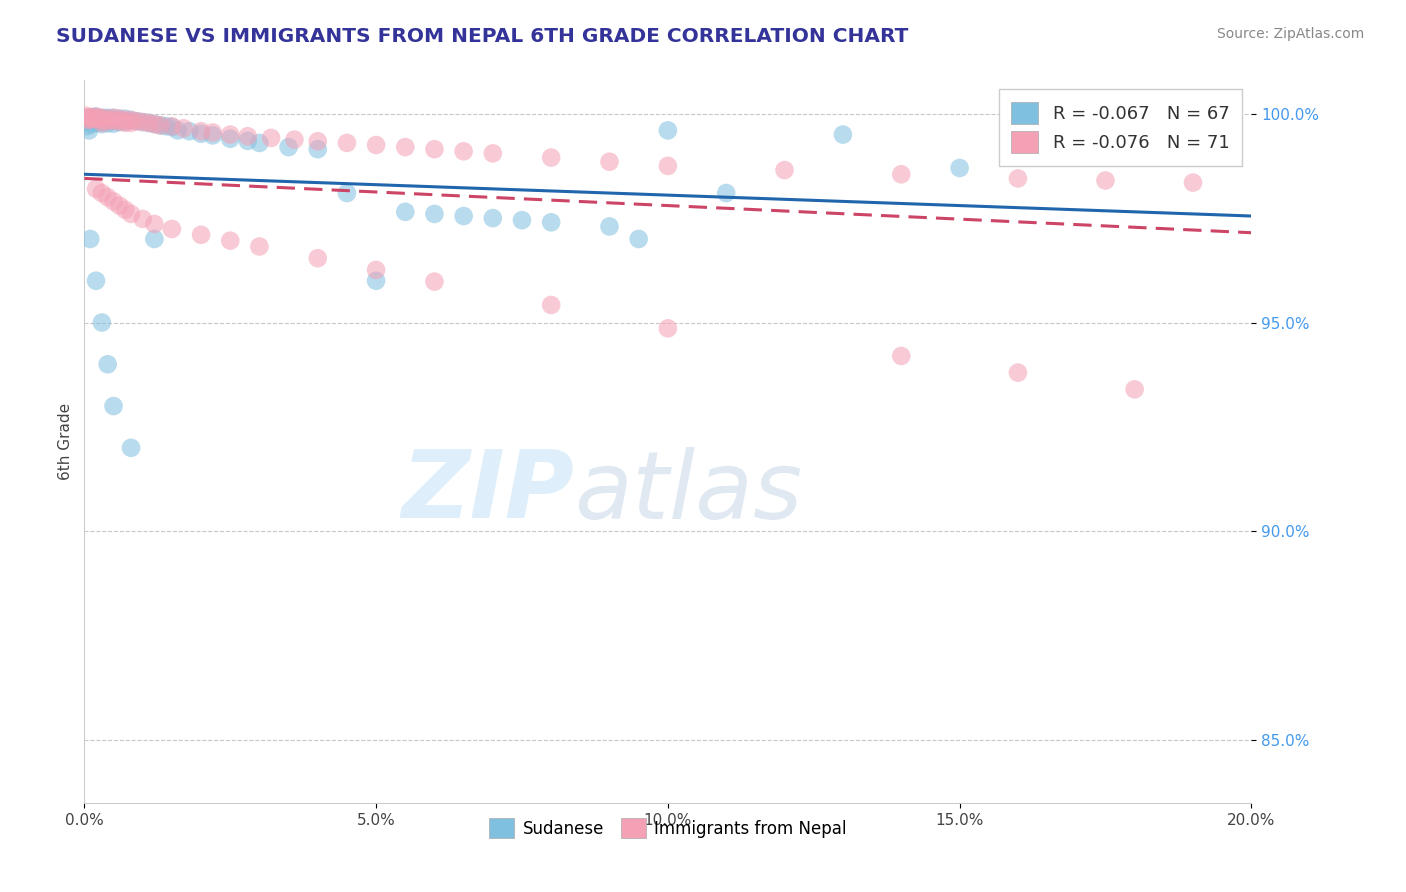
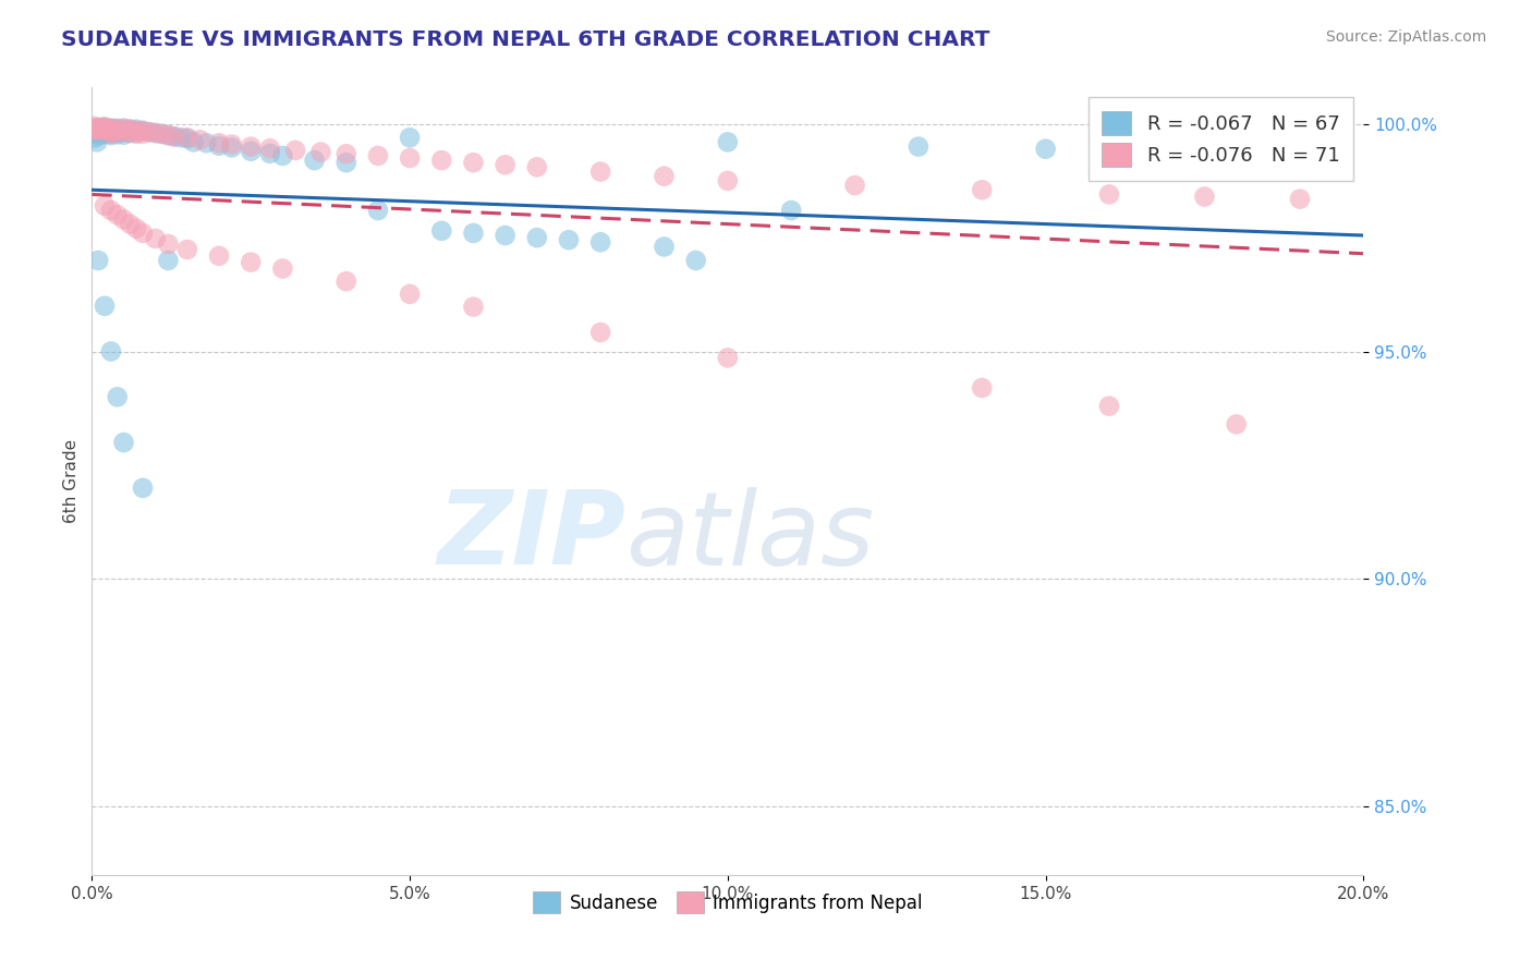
Sudanese/5.0%: 96.00% -> 99.70%
Sudanese/15.0%: 98.70% -> 99.45%
